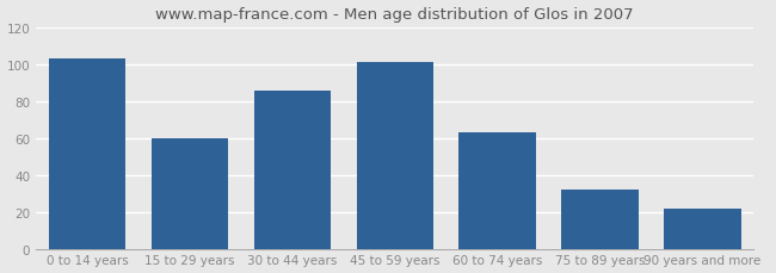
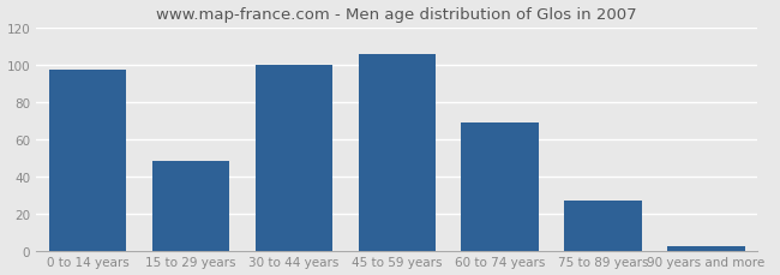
0 to 14 years: 103 -> 97
15 to 29 years: 60 -> 48
30 to 44 years: 86 -> 100
45 to 59 years: 101 -> 106
60 to 74 years: 63 -> 69
75 to 89 years: 32 -> 27
90 years and more: 22 -> 2
